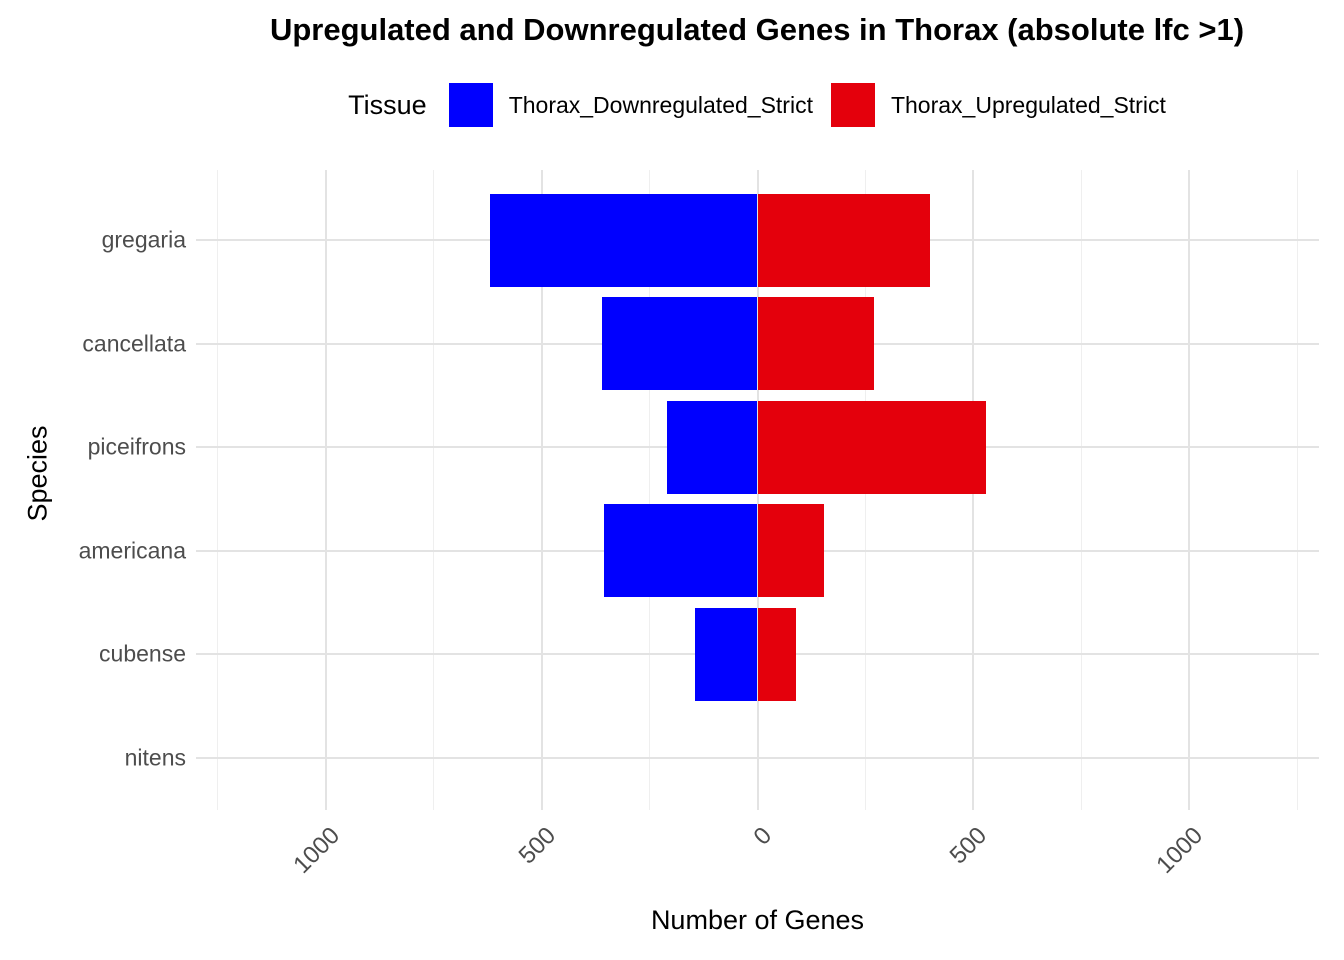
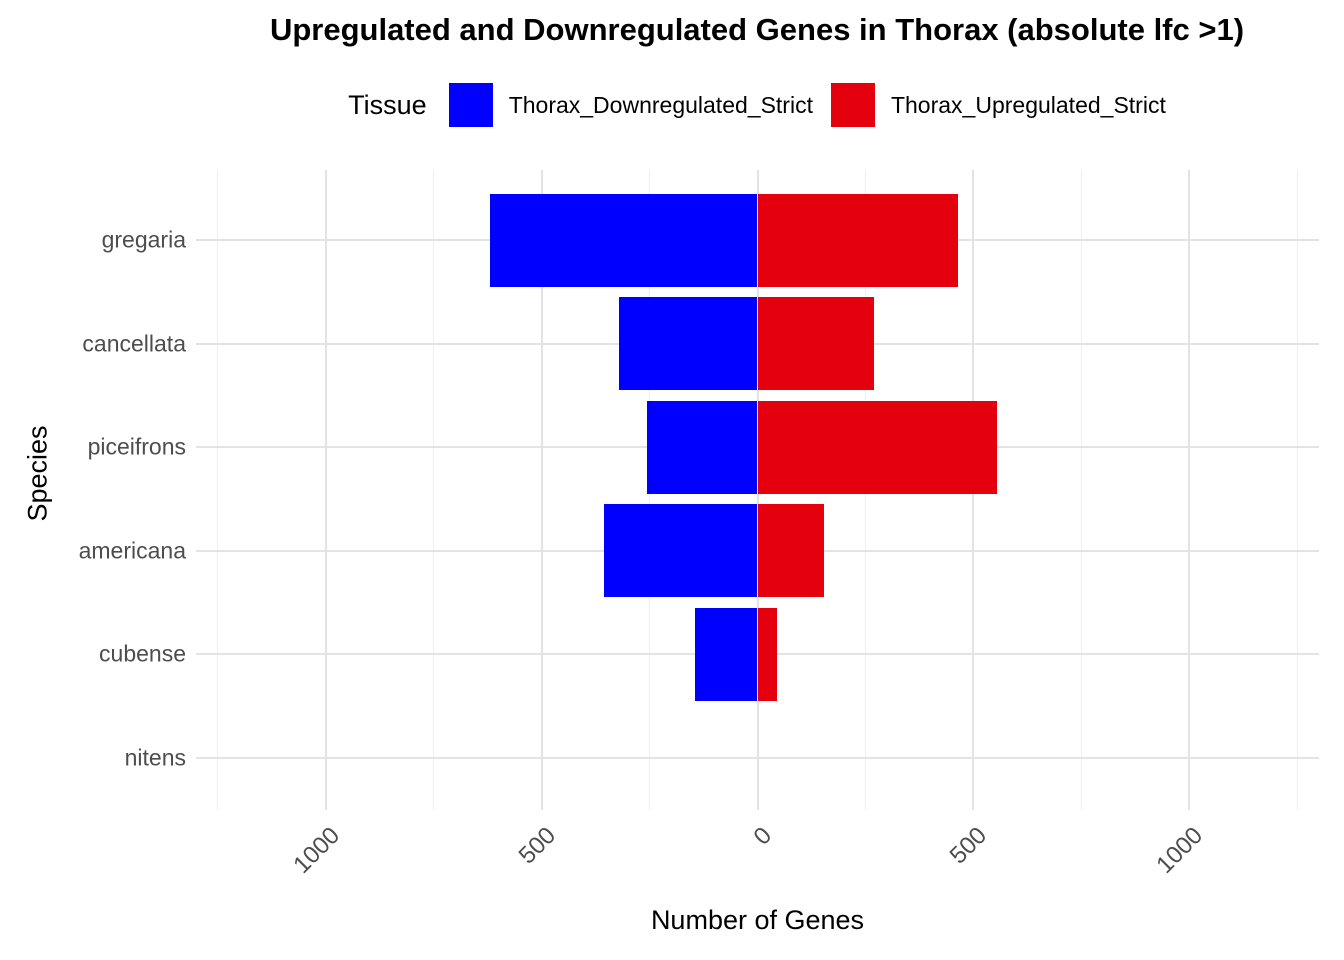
Thorax_Upregulated_Strict/gregaria: 400 -> 460
Thorax_Downregulated_Strict/cancellata: 360 -> 320
Thorax_Downregulated_Strict/piceifrons: 210 -> 260
Thorax_Upregulated_Strict/piceifrons: 530 -> 560
Thorax_Upregulated_Strict/cubense: 90 -> 40
